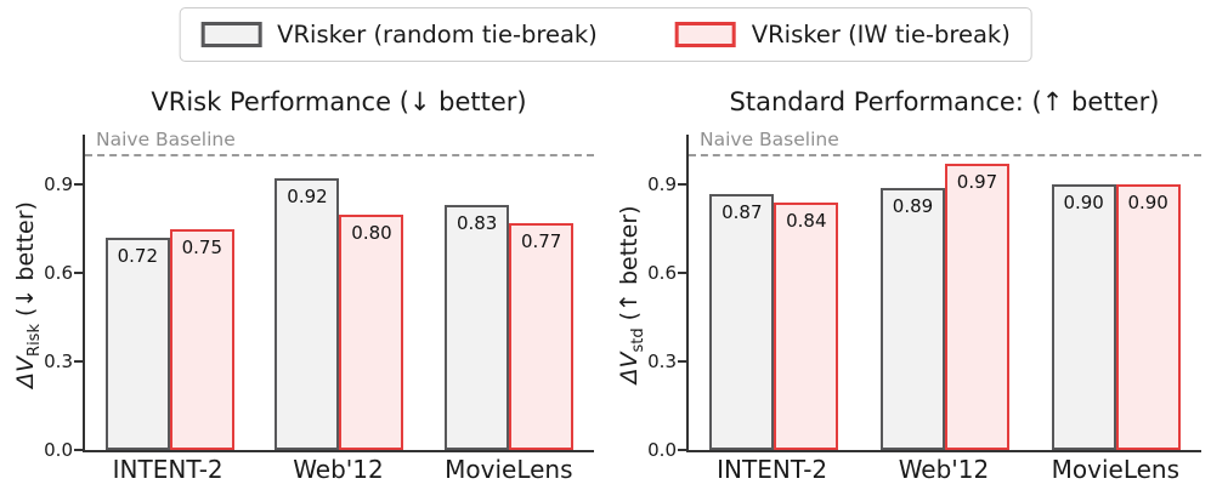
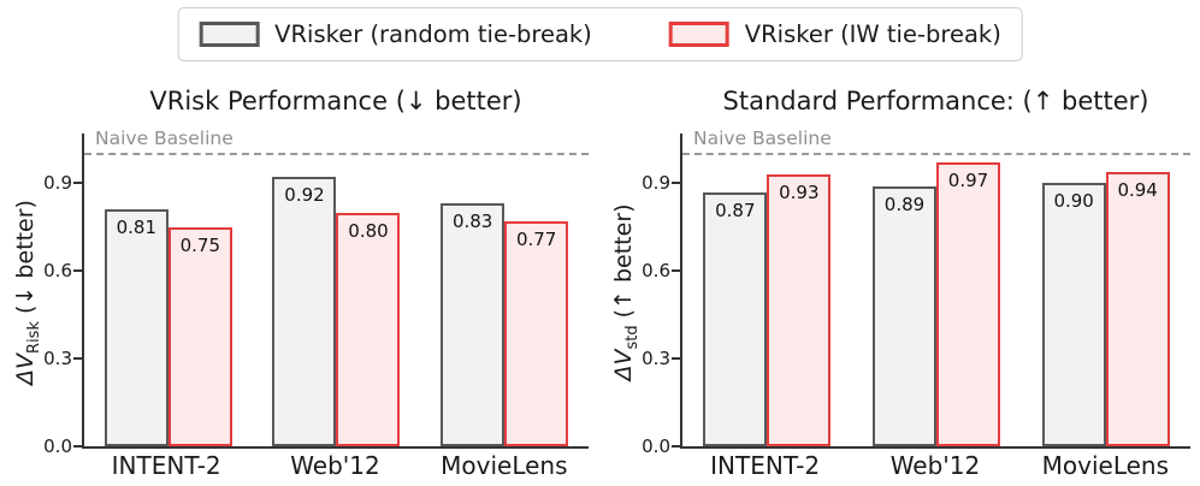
VRisk Performance (↓ better)/VRisker (random tie-break)/INTENT-2: 0.72 -> 0.81
Standard Performance: (↑ better)/VRisker (IW tie-break)/INTENT-2: 0.84 -> 0.93
Standard Performance: (↑ better)/VRisker (IW tie-break)/MovieLens: 0.90 -> 0.94
